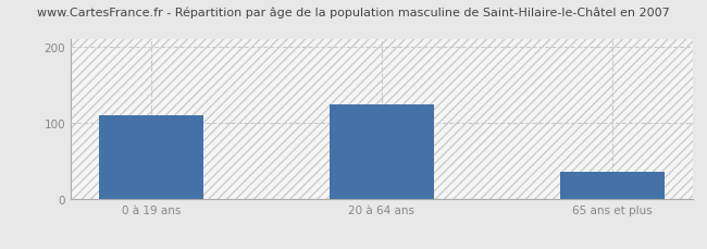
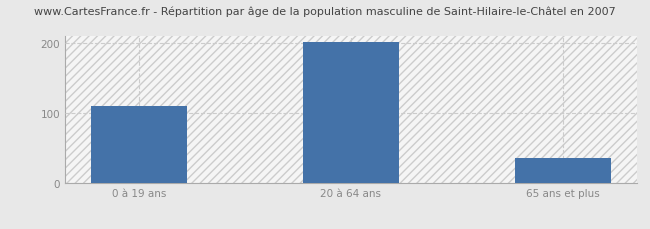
20 à 64 ans: 124 -> 201
